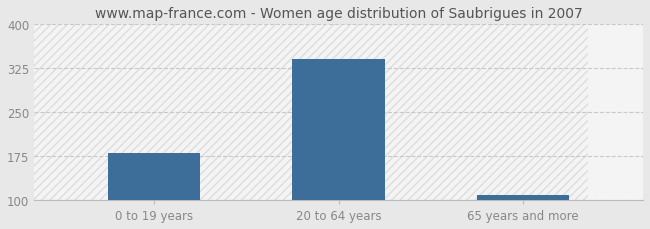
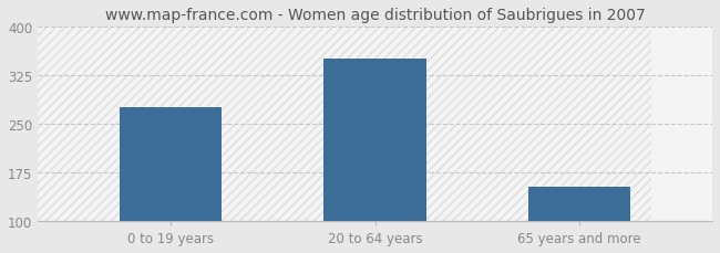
0 to 19 years: 180 -> 276
20 to 64 years: 340 -> 350
65 years and more: 108 -> 152
